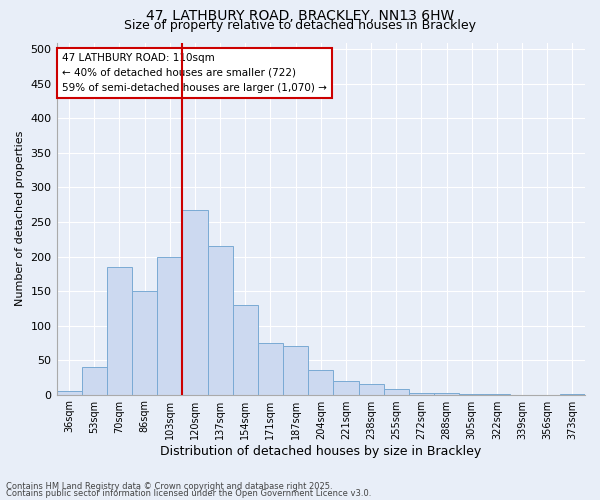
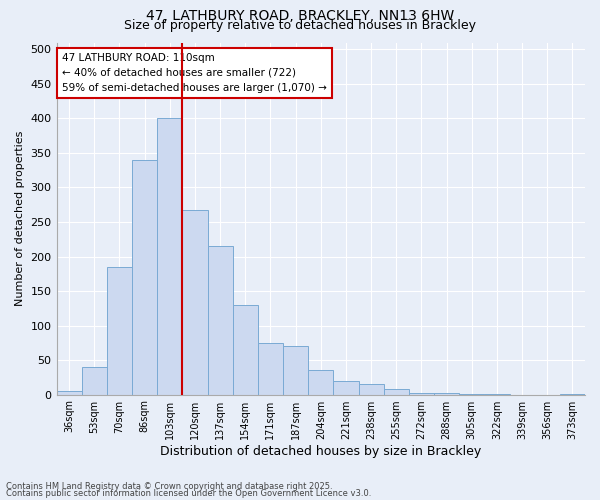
86sqm: 150 -> 340
103sqm: 200 -> 400
